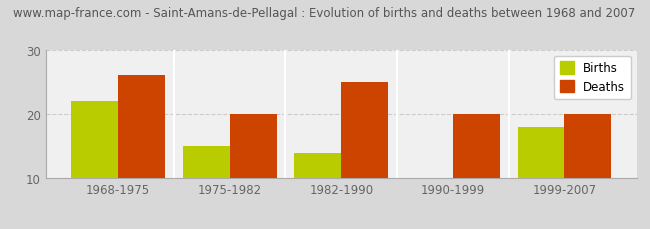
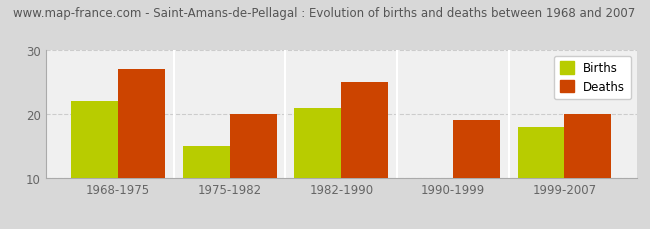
Deaths/1968-1975: 26 -> 27
Births/1982-1990: 14 -> 21
Deaths/1990-1999: 20 -> 19
